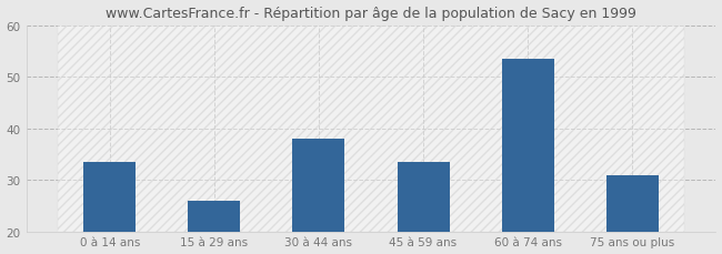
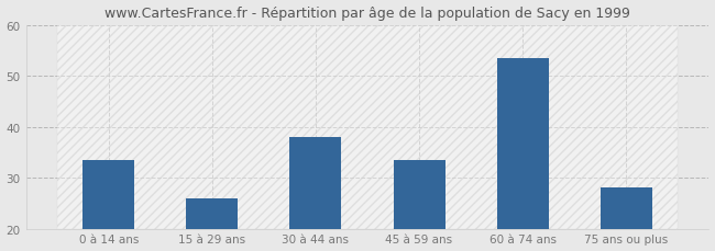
75 ans ou plus: 31.0 -> 28.0
